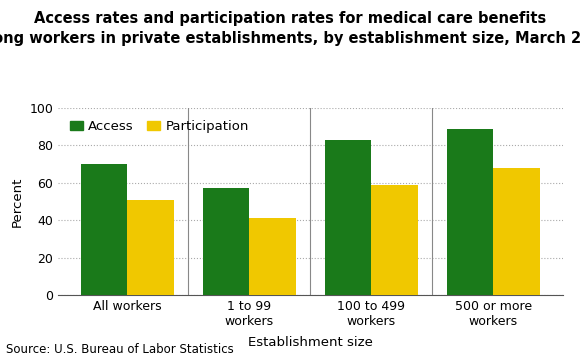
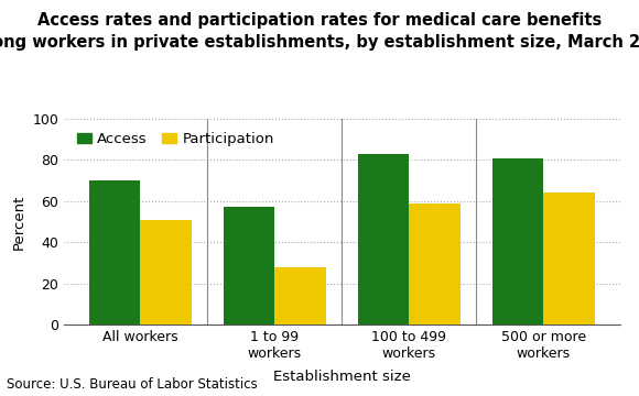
Participation/1 to 99 workers: 41 -> 28
Access/500 or more workers: 89 -> 81
Participation/500 or more workers: 68 -> 64
